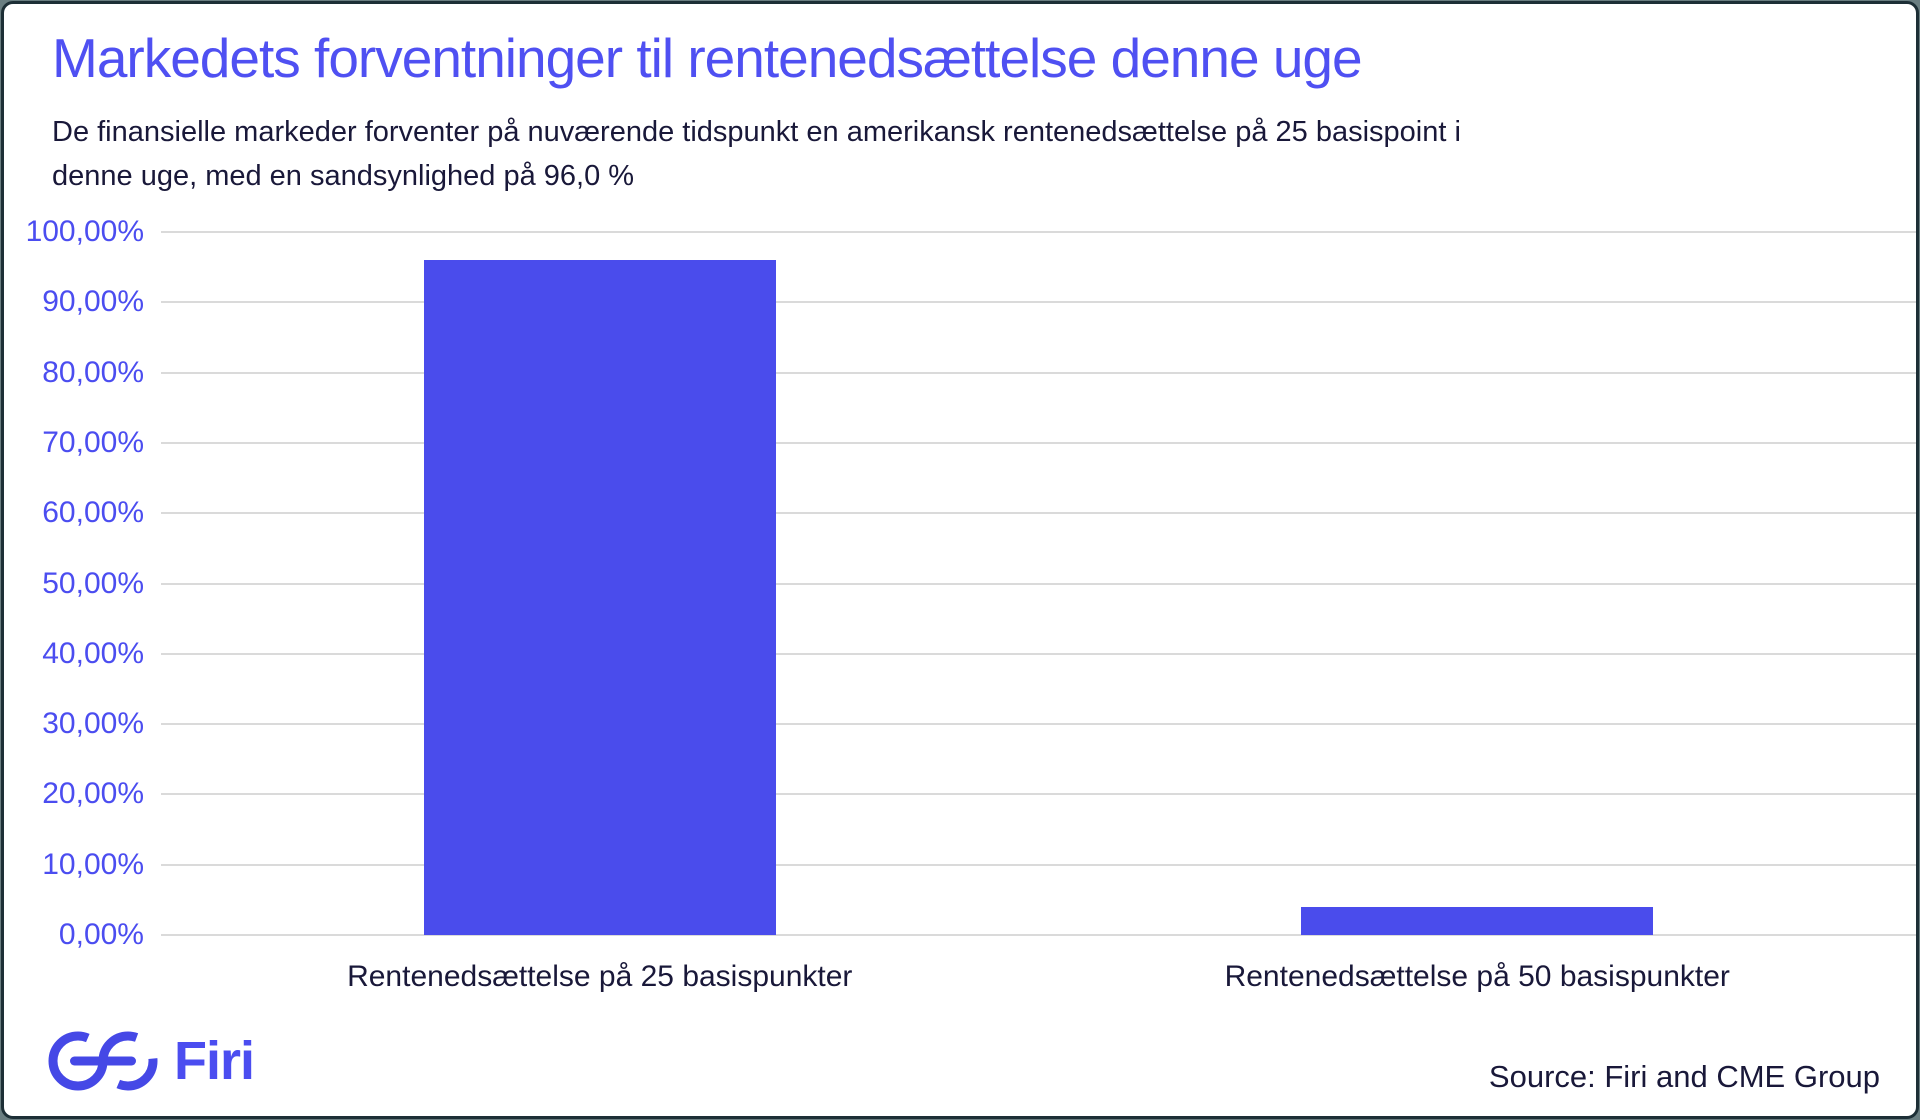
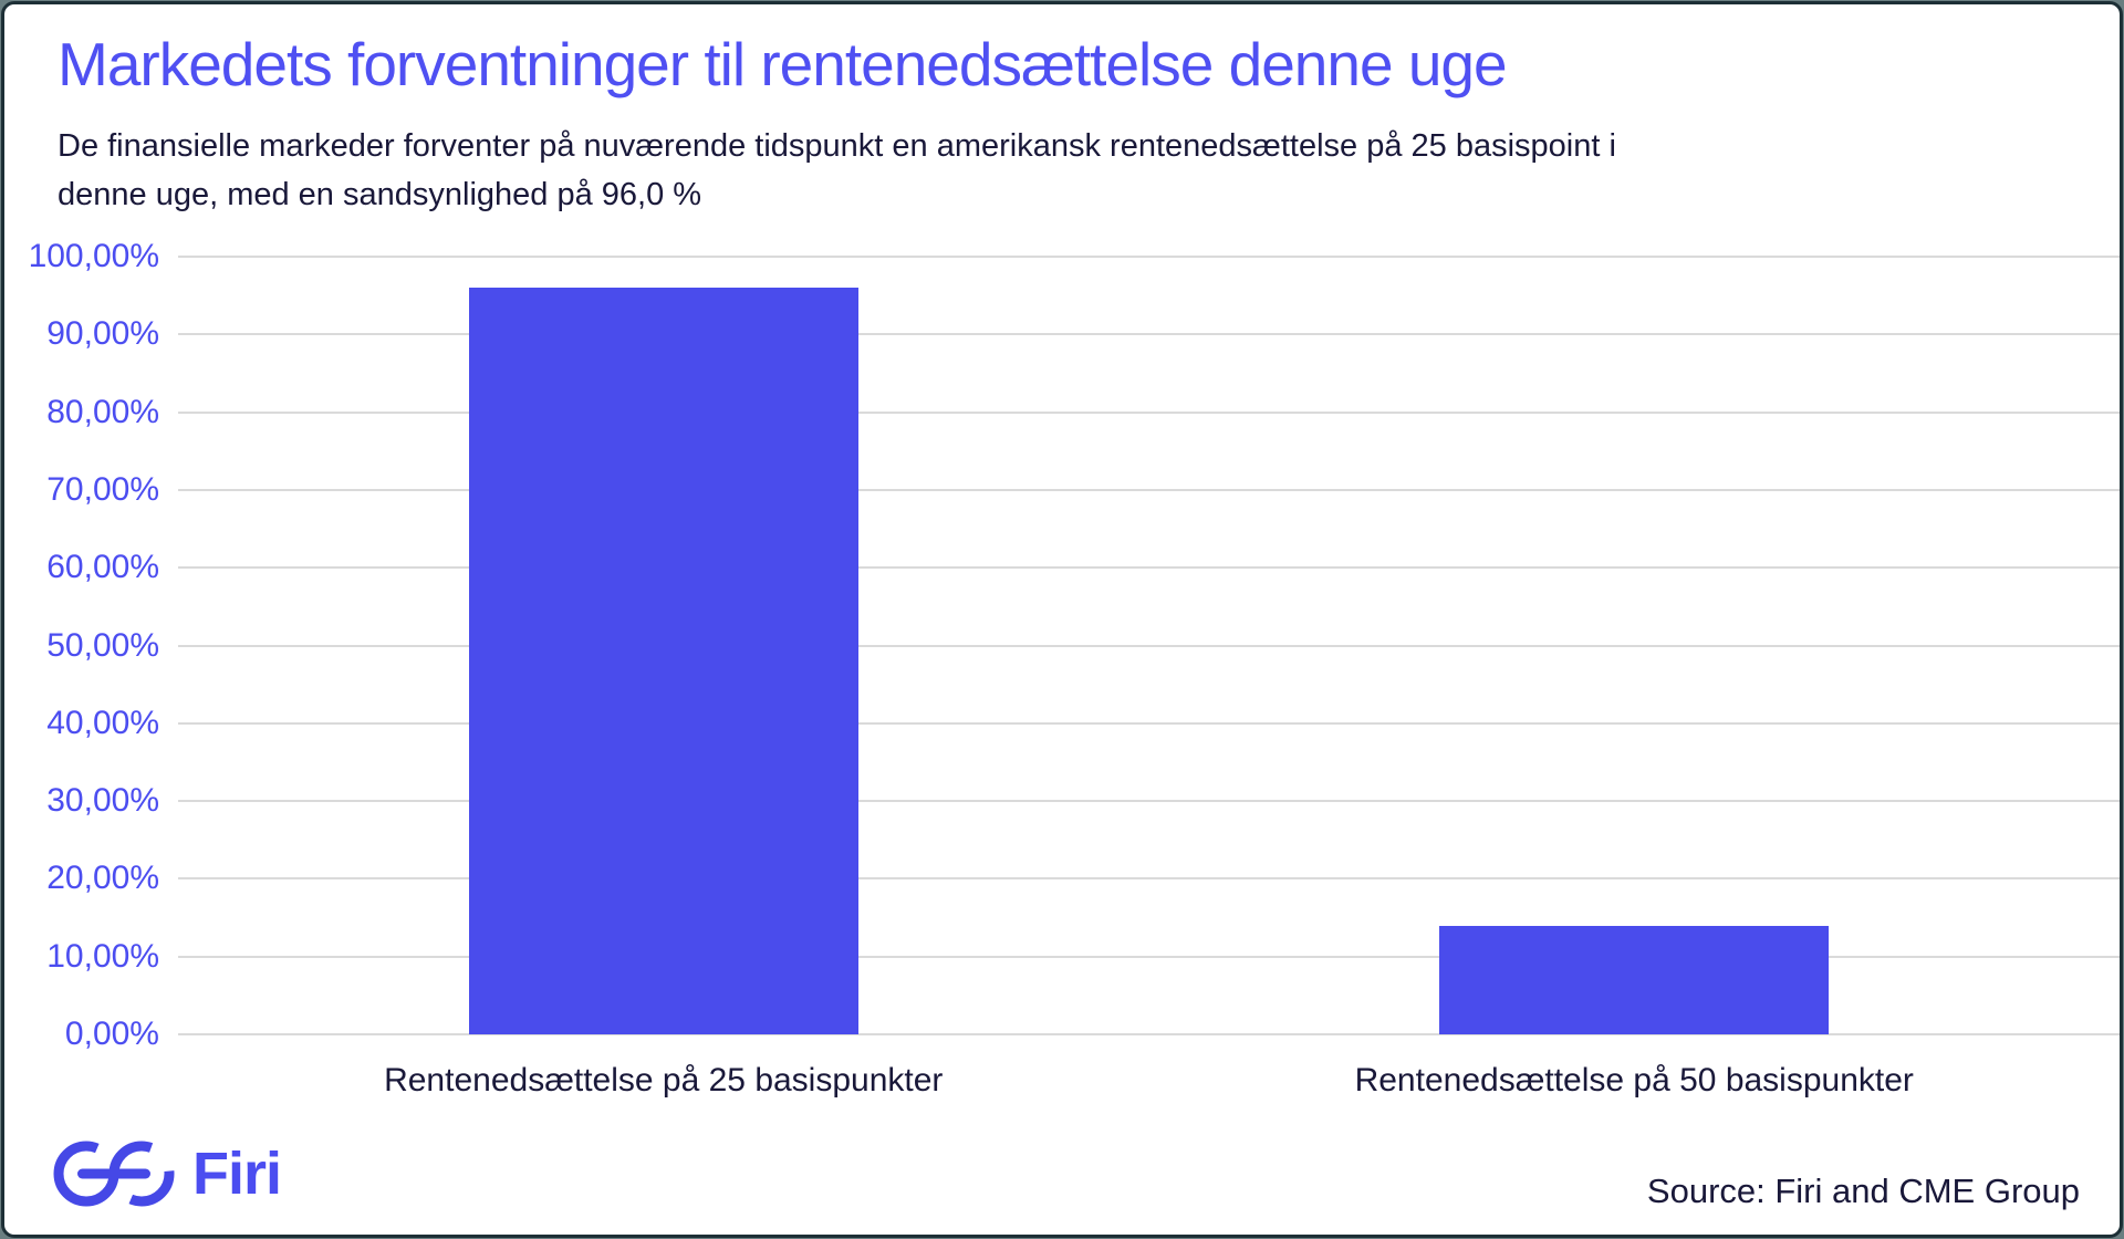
Rentenedsættelse på 50 basispunkter: 4% -> 14%
